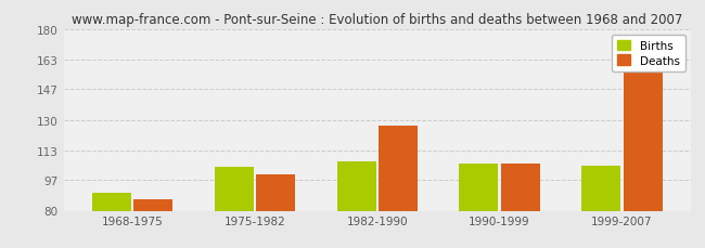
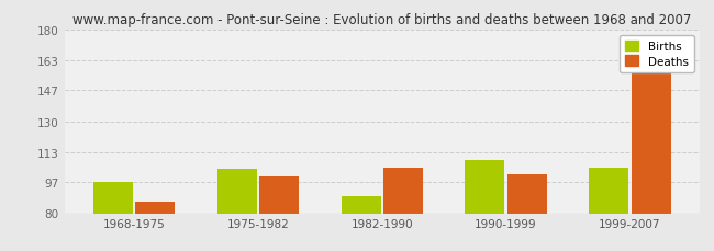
Births/1968-1975: 90 -> 97
Births/1982-1990: 107 -> 89
Deaths/1982-1990: 127 -> 105
Births/1990-1999: 106 -> 109
Deaths/1990-1999: 106 -> 101
